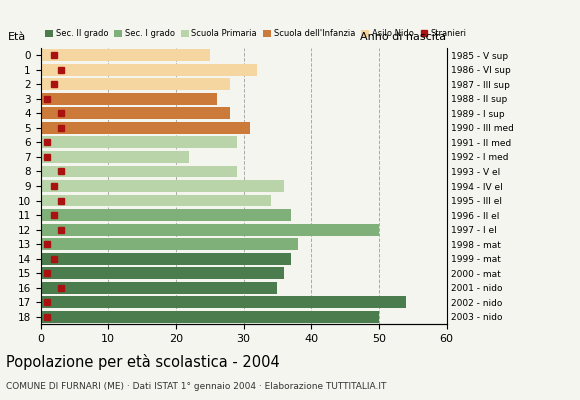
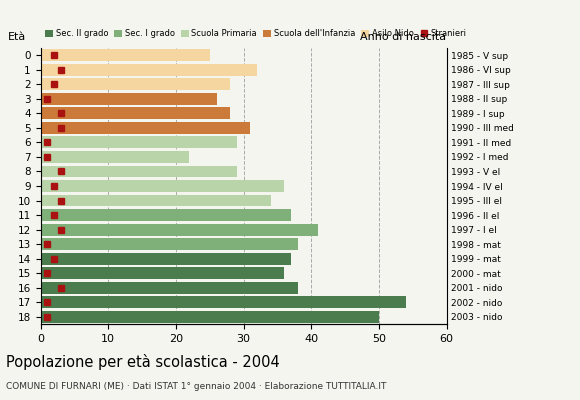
12: 50 -> 41
16: 35 -> 38
